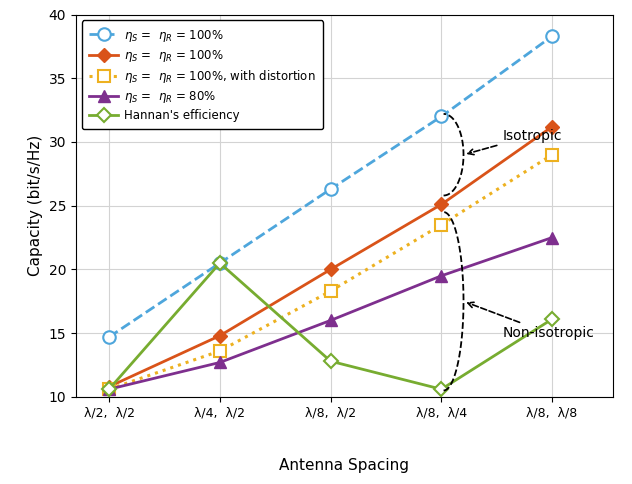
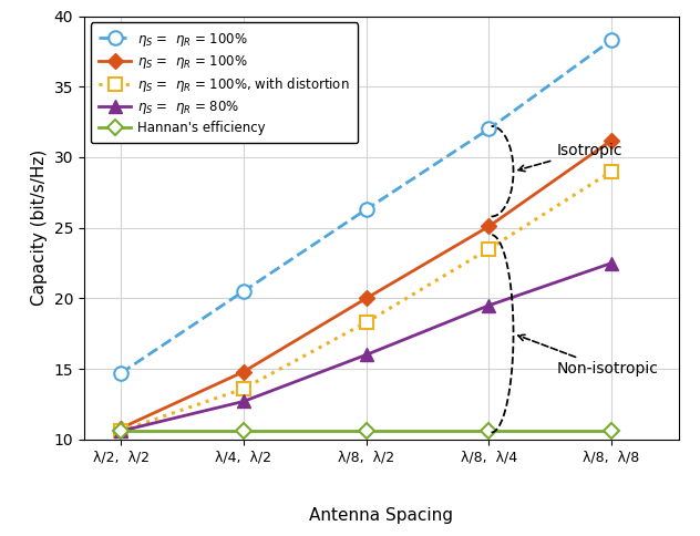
Hannan's efficiency/λ/4, λ/2: 20.5 -> 10.6
Hannan's efficiency/λ/8, λ/2: 12.8 -> 10.6
Hannan's efficiency/λ/8, λ/8: 16.1 -> 10.6
